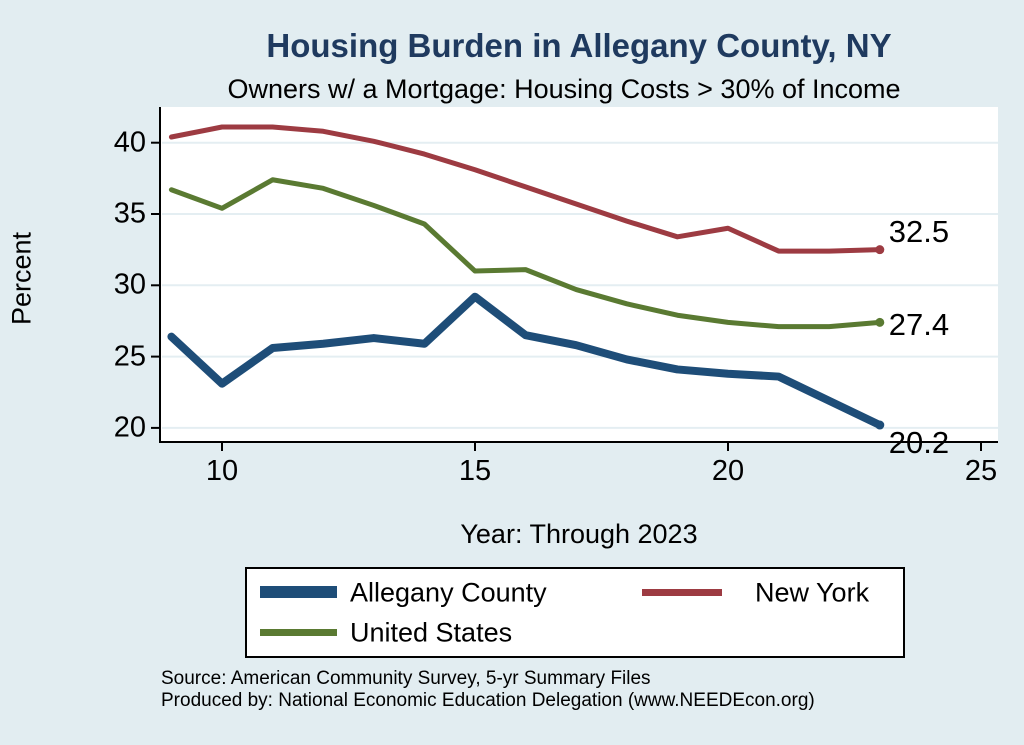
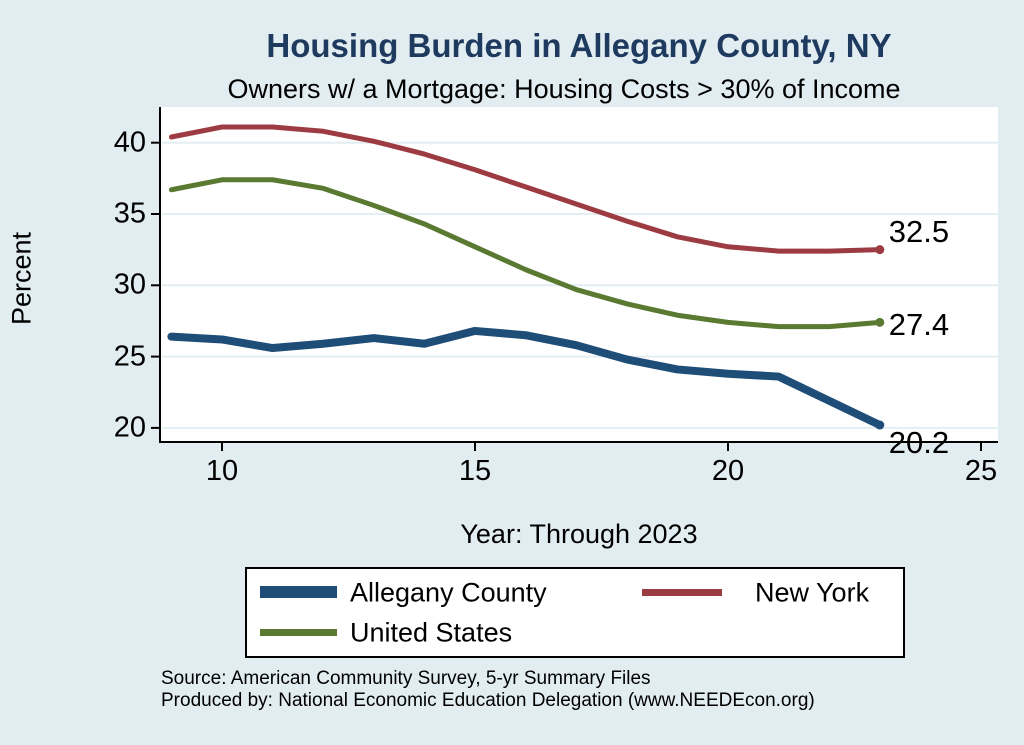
Allegany County/10: 23.1 -> 26.2
United States/10: 35.4 -> 37.4
Allegany County/15: 29.2 -> 26.8
United States/15: 31.0 -> 32.7
New York/20: 34.0 -> 32.7
